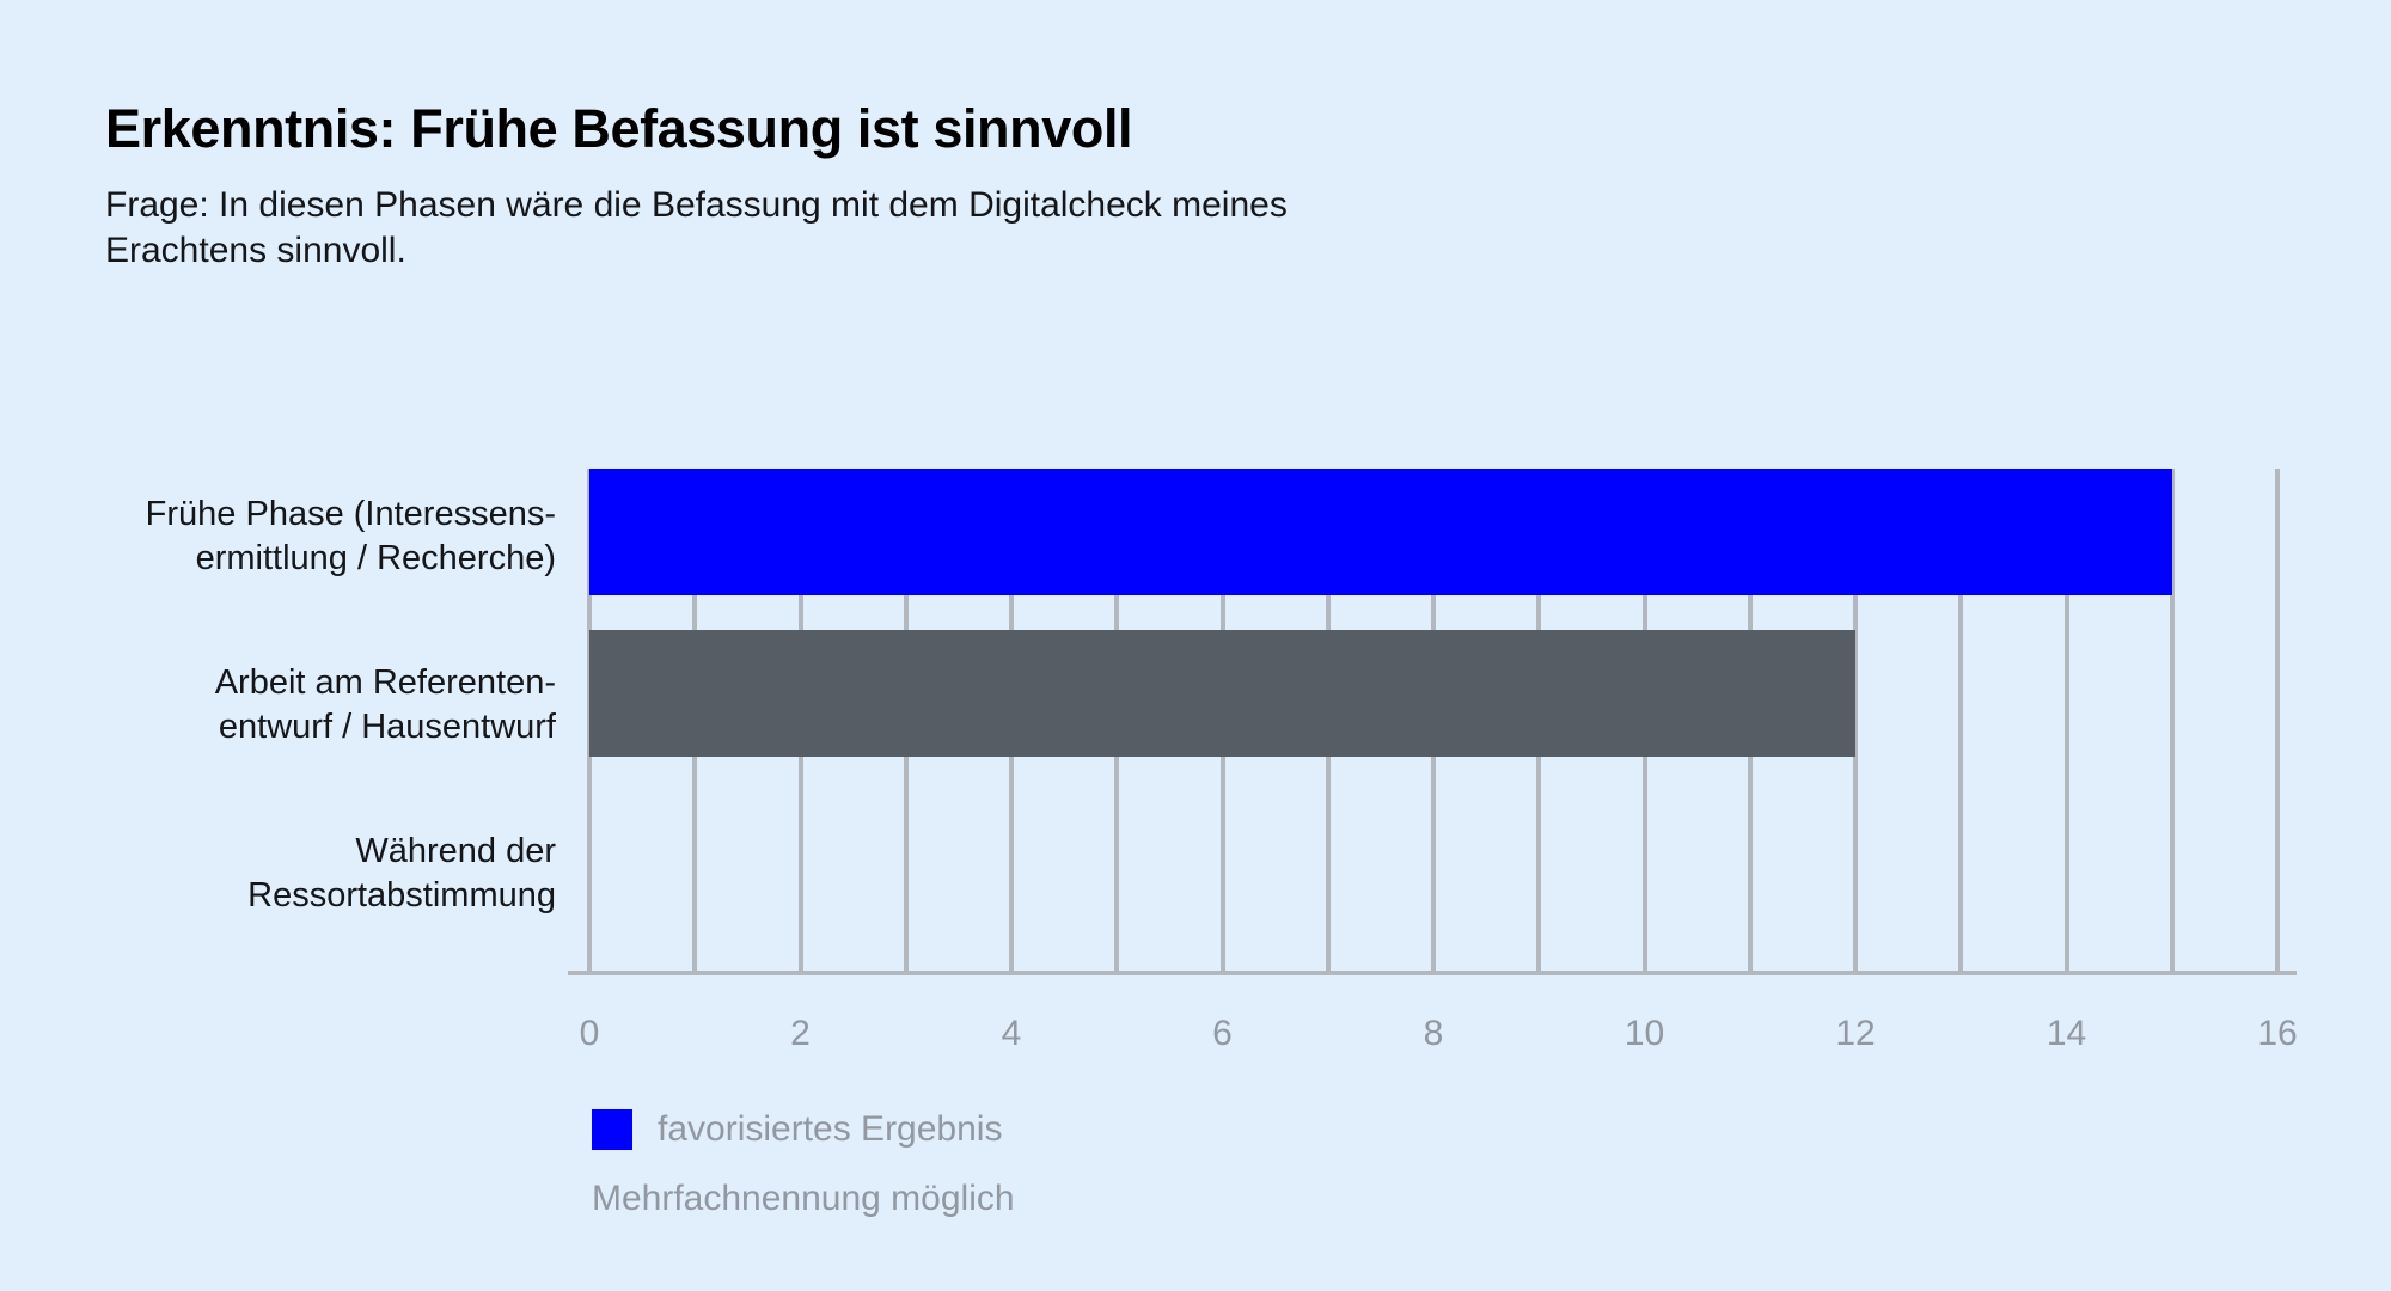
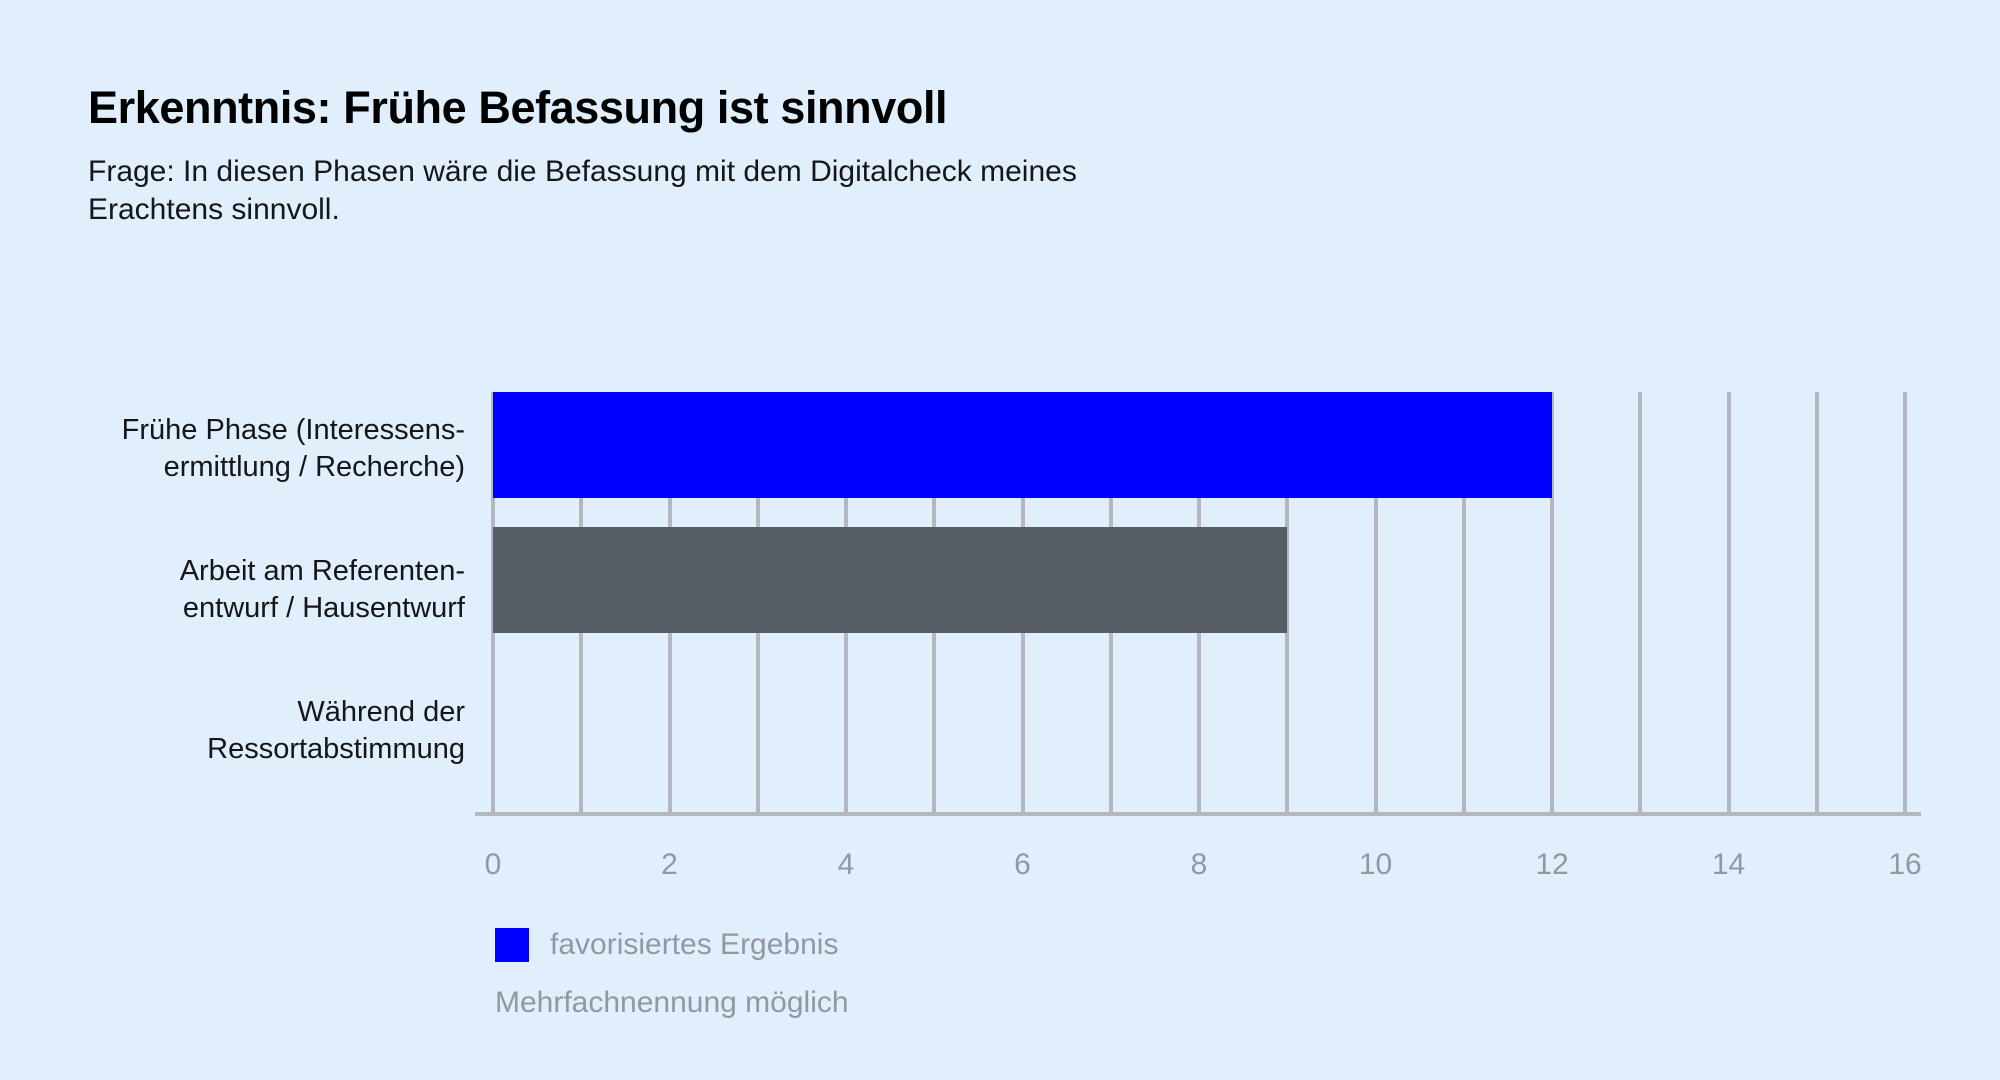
Frühe Phase (Interessens- ermittlung / Recherche): 15 -> 12
Arbeit am Referenten- entwurf / Hausentwurf: 12 -> 9
